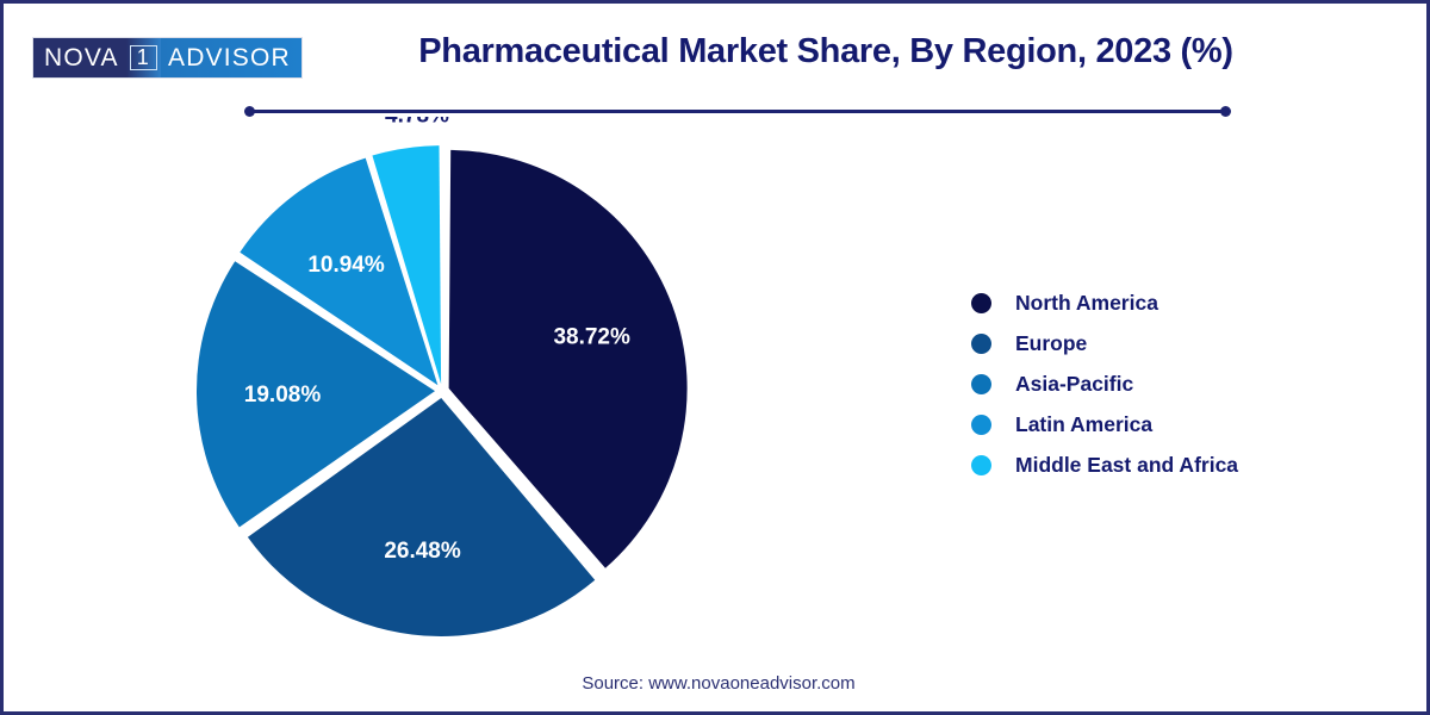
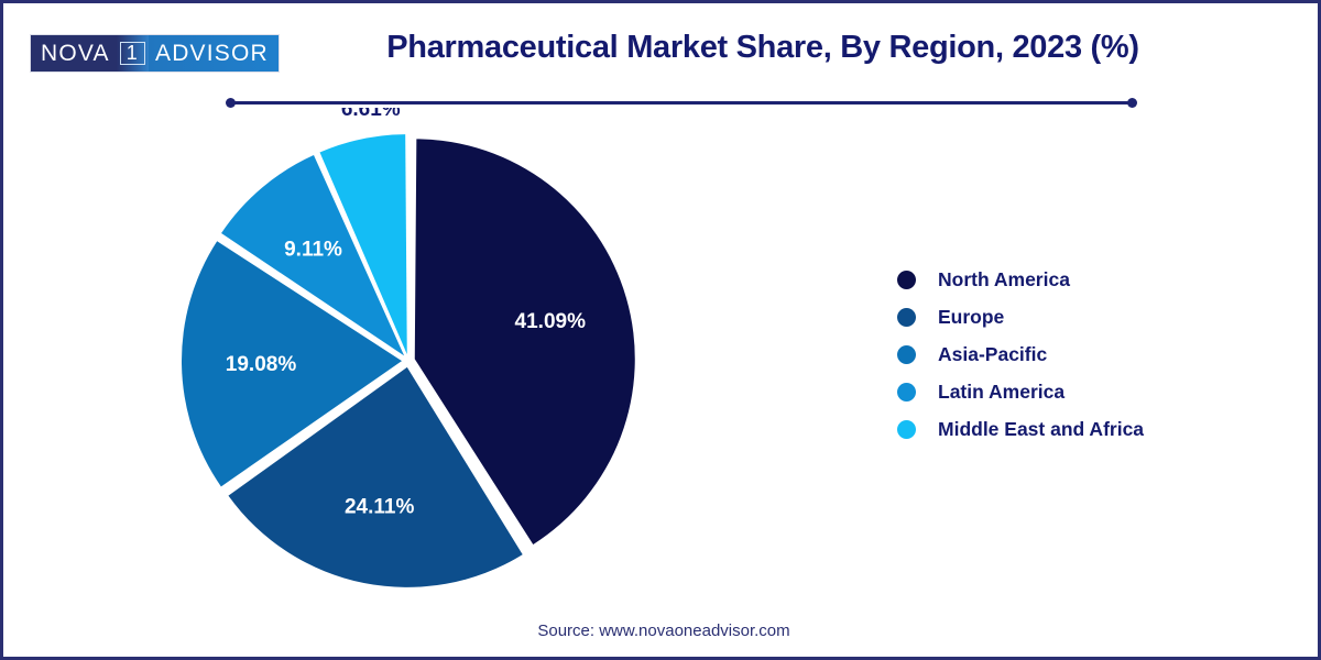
North America: 38.72% -> 41.09%
Europe: 26.48% -> 24.11%
Latin America: 10.94% -> 9.11%
Middle East and Africa: 4.78% -> 6.61%
